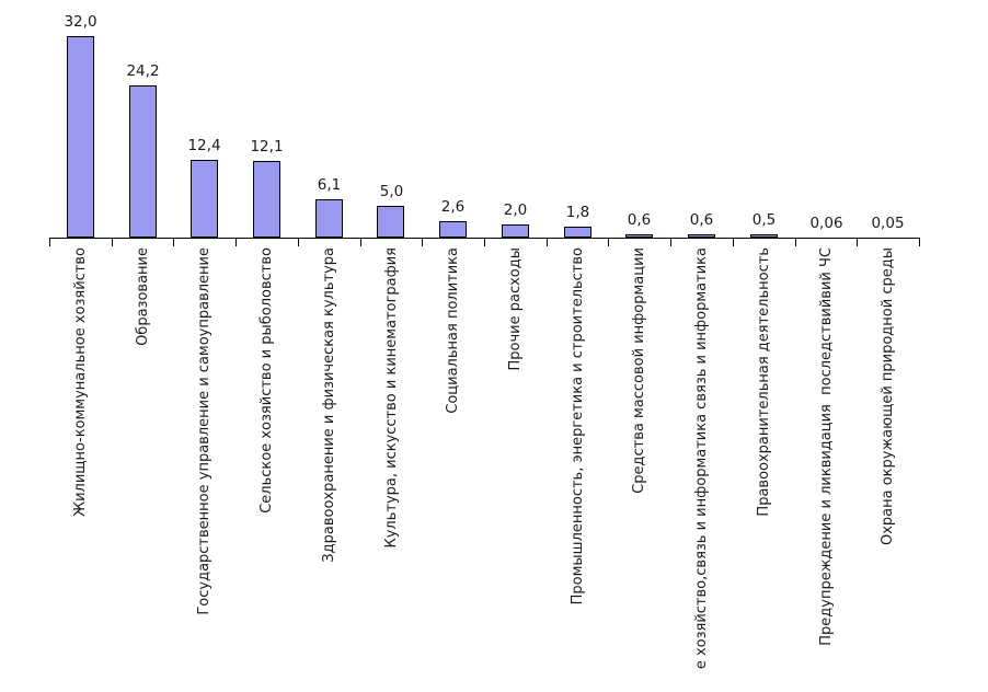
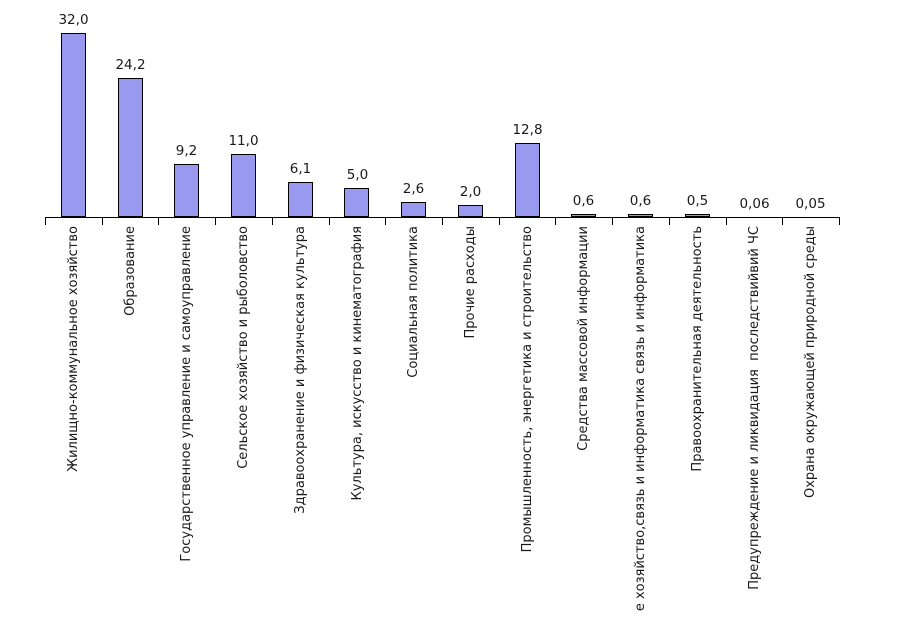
Государственное управление и самоуправление: 12,4 -> 9,2
Сельское хозяйство и рыболовство: 12,1 -> 11,0
Промышленность, энергетика и строительство: 1,8 -> 12,8
